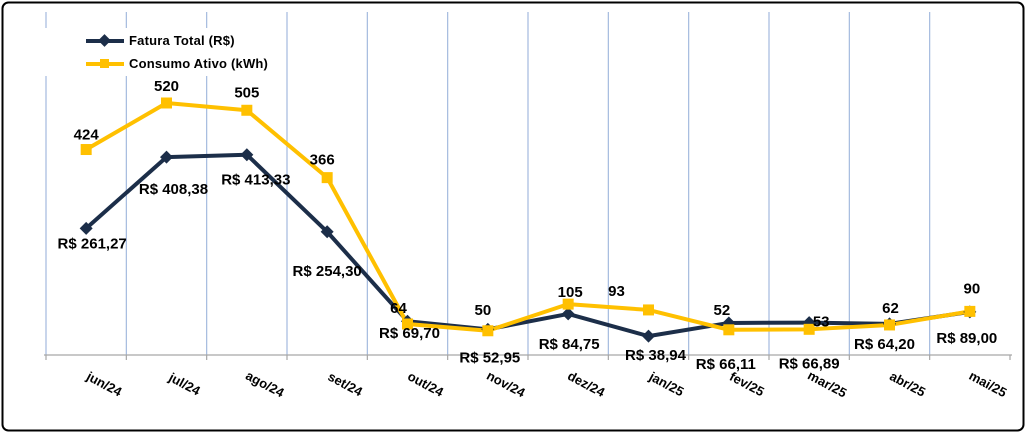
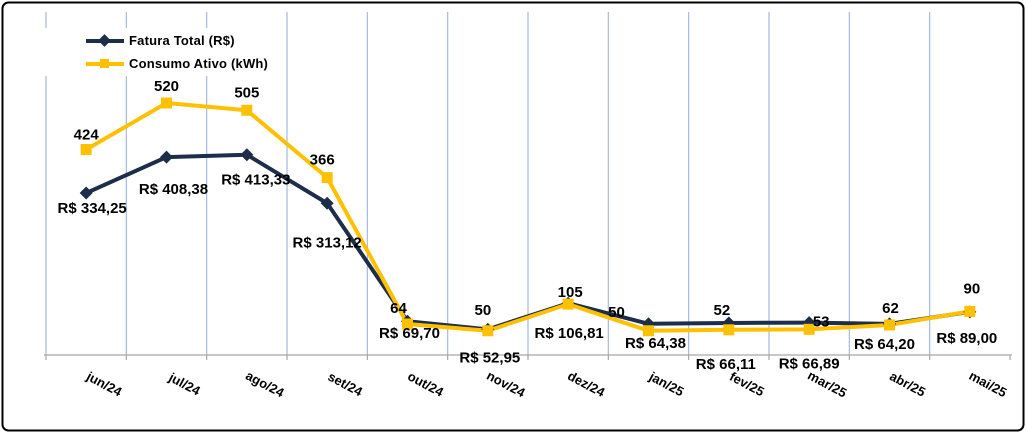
Fatura Total (R$)/jun/24: 261,27 -> 334,25
Fatura Total (R$)/set/24: 254,30 -> 313,12
Fatura Total (R$)/dez/24: 84,75 -> 106,81
Fatura Total (R$)/jan/25: 38,94 -> 64,38
Consumo Ativo (kWh)/jan/25: 93 -> 50
